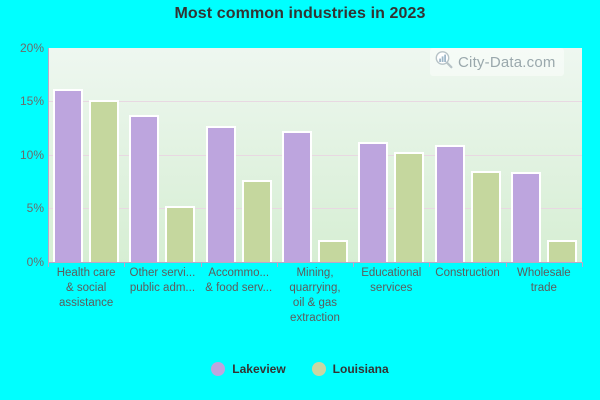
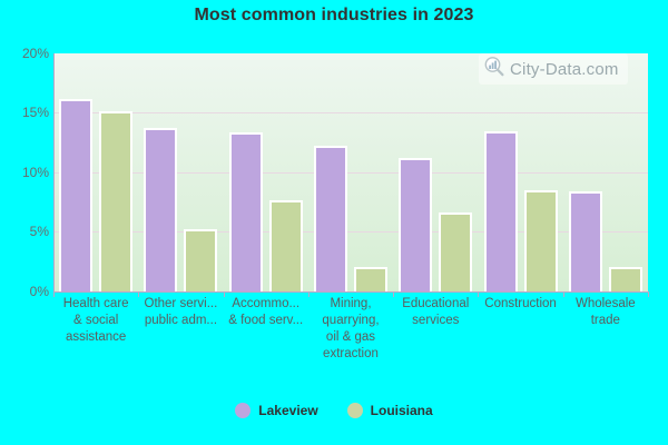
Lakeview/Accommo... & food serv...: 12.7% -> 13.4%
Louisiana/Educational services: 10.3% -> 6.6%
Lakeview/Construction: 10.9% -> 13.5%
